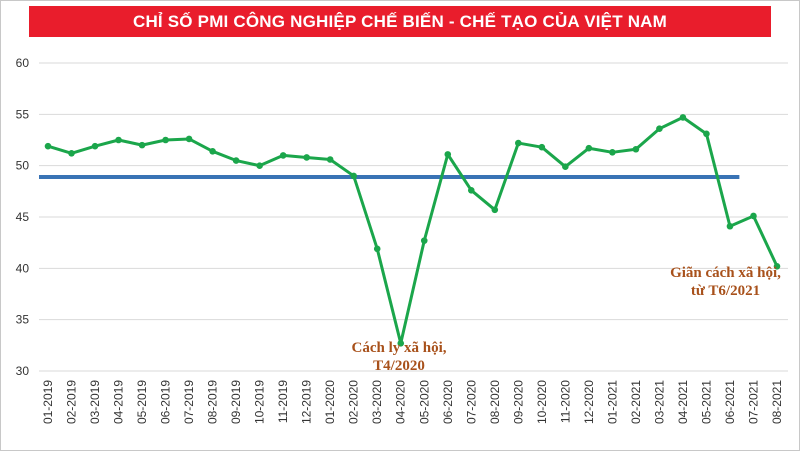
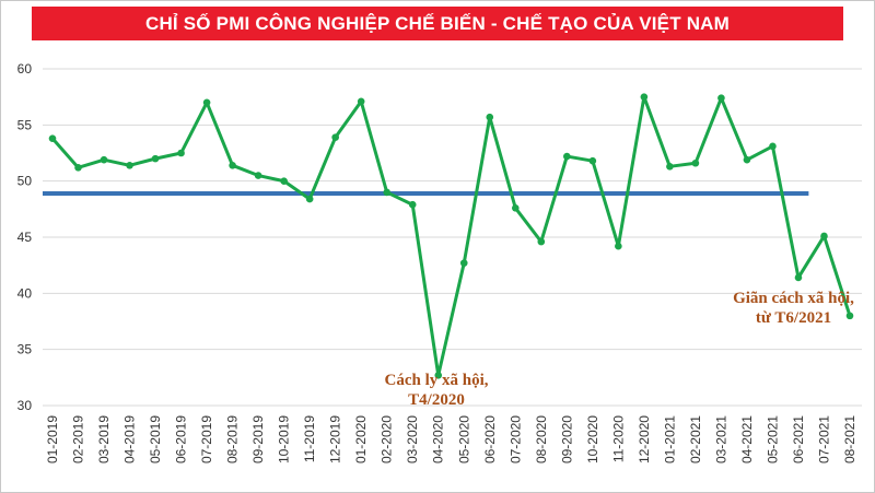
01-2019: 51.9 -> 53.8
04-2019: 52.5 -> 51.4
07-2019: 52.6 -> 57.0
11-2019: 51.0 -> 48.4
12-2019: 50.8 -> 53.9
01-2020: 50.6 -> 57.1
03-2020: 41.9 -> 47.9
06-2020: 51.1 -> 55.7
08-2020: 45.7 -> 44.6
11-2020: 49.9 -> 44.2
12-2020: 51.7 -> 57.5
03-2021: 53.6 -> 57.4
04-2021: 54.7 -> 51.9
06-2021: 44.1 -> 41.4
08-2021: 40.2 -> 38.0
